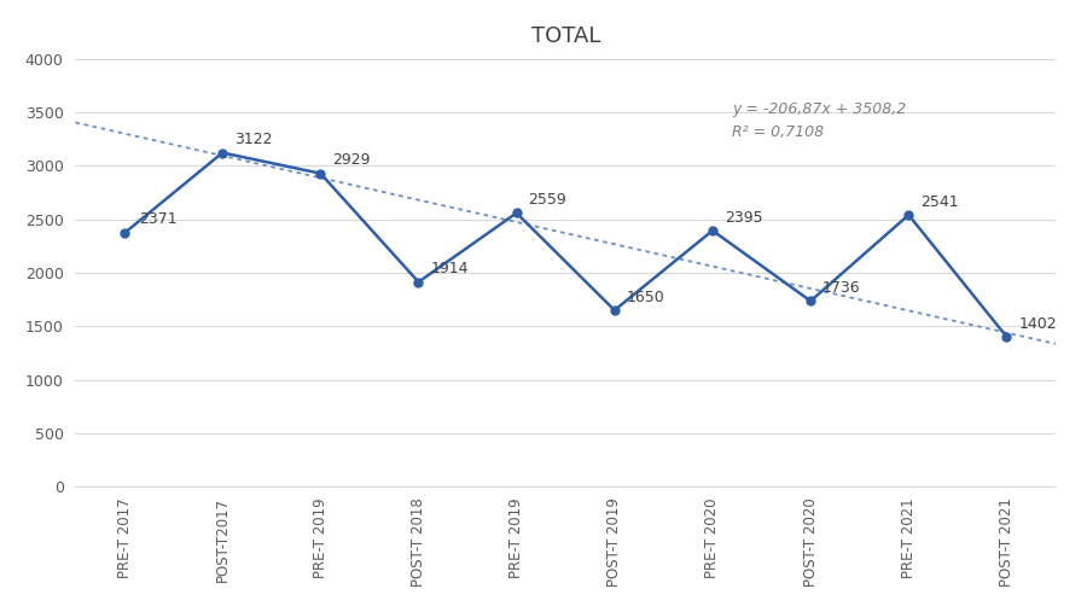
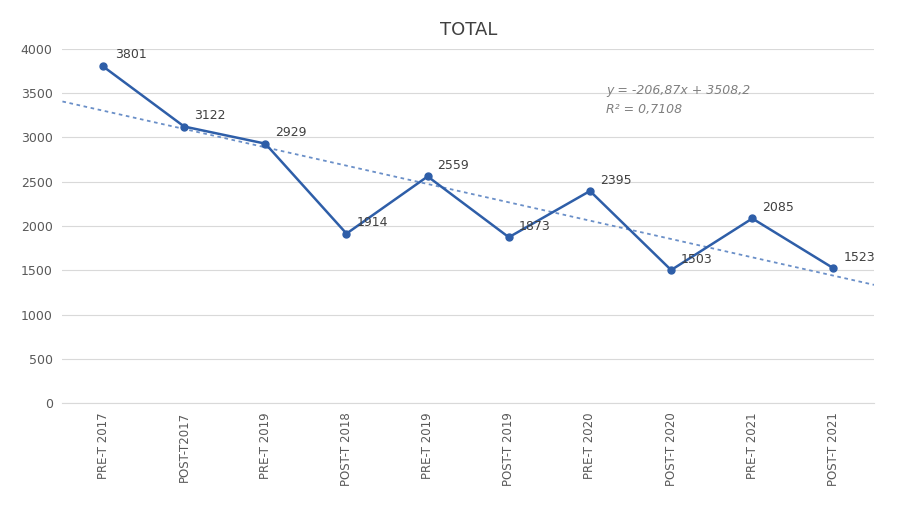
PRE-T 2017: 2371 -> 3801
POST-T 2019: 1650 -> 1873
POST-T 2020: 1736 -> 1503
PRE-T 2021: 2541 -> 2085
POST-T 2021: 1402 -> 1523
